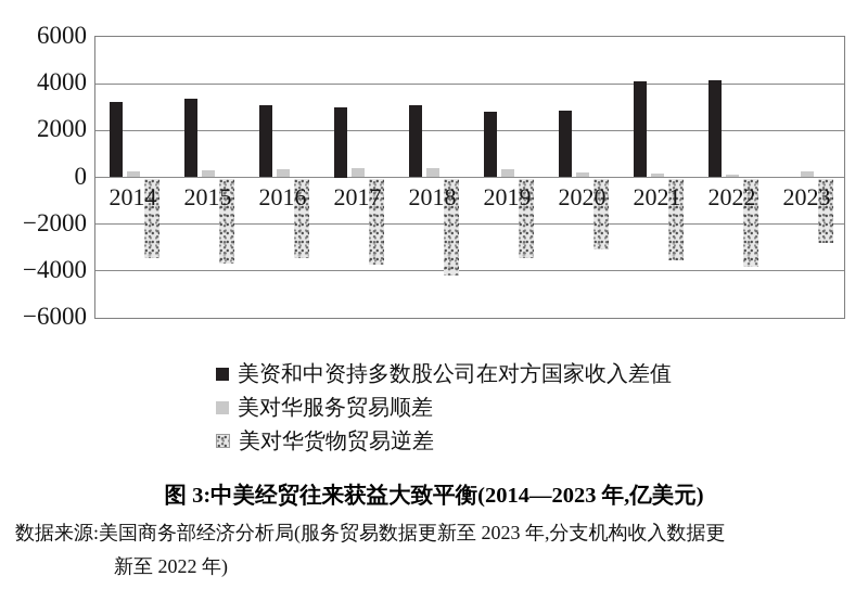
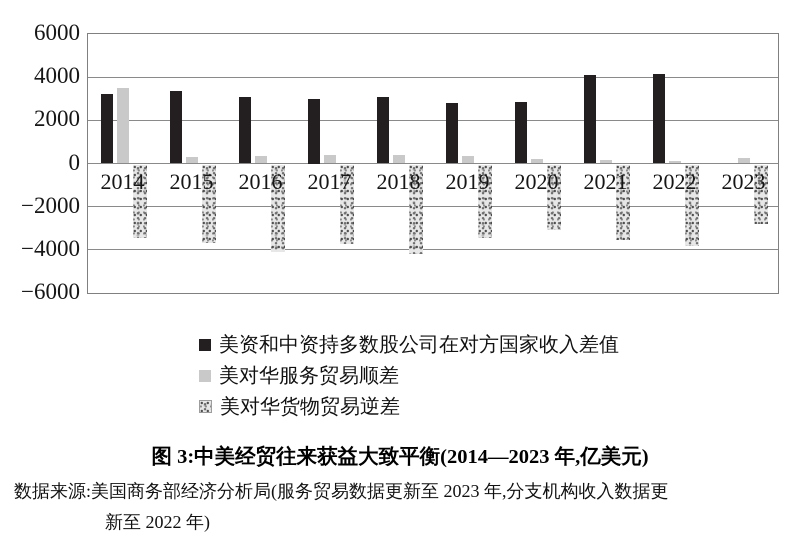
美对华服务贸易顺差/2014: 300 -> 3500
美对华货物贸易逆差/2016: -3500 -> -4100
